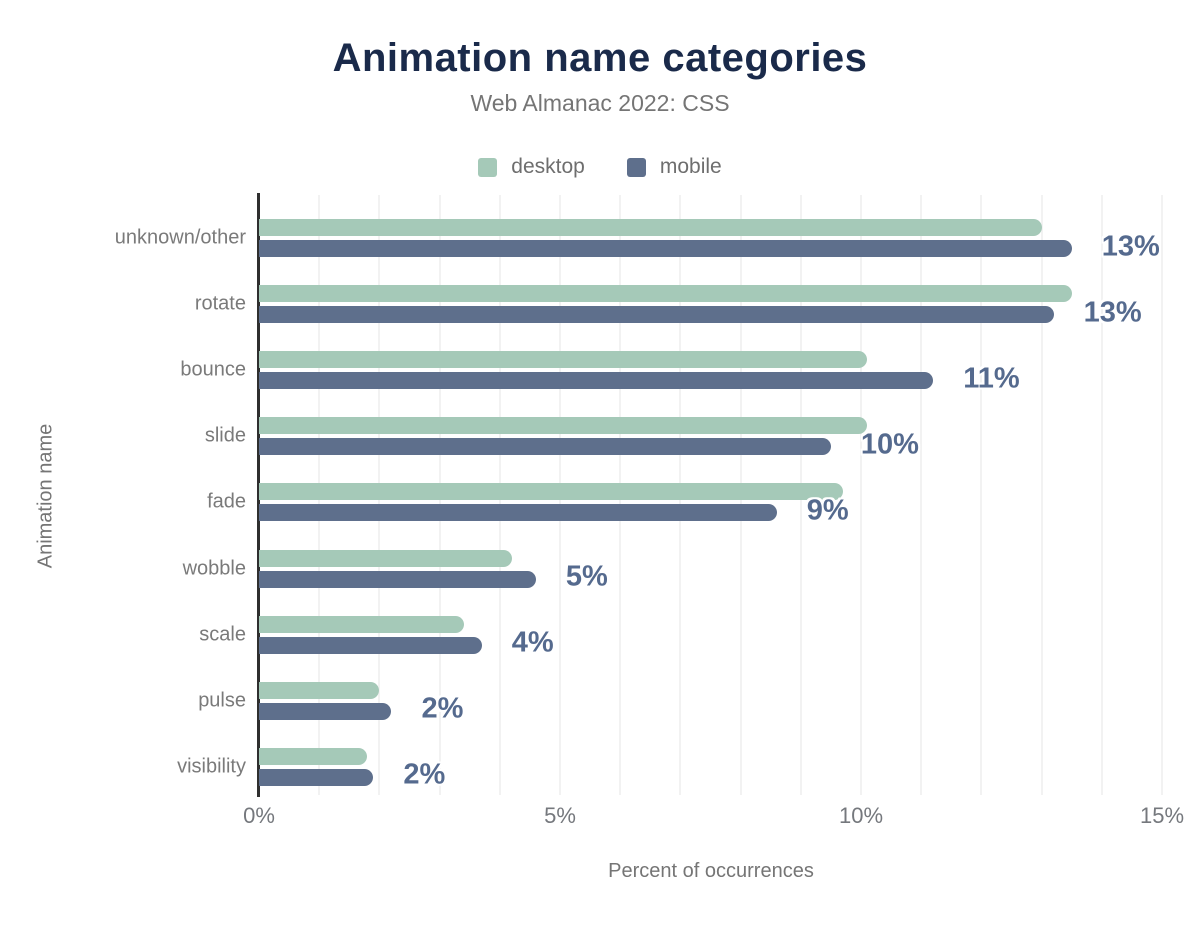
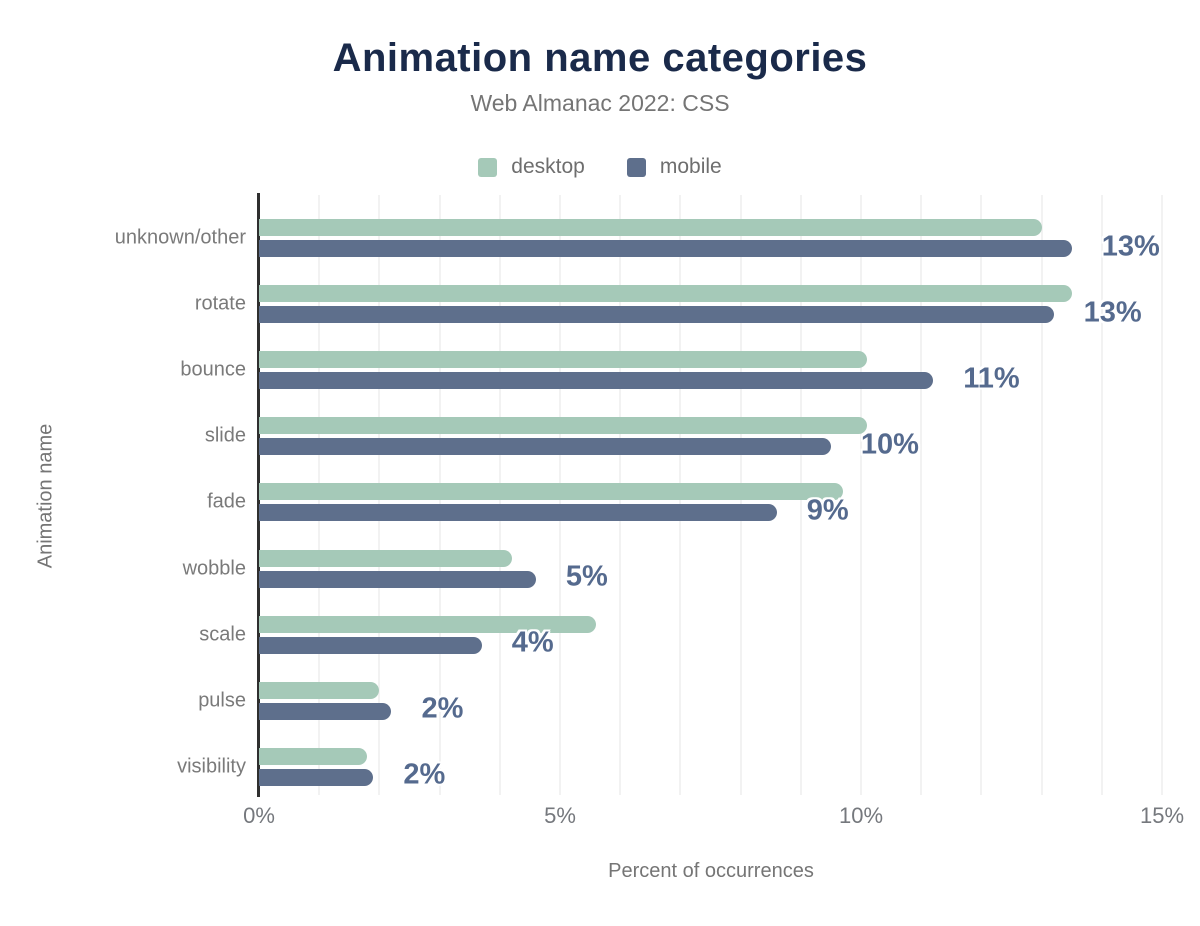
desktop/scale: 3.4% -> 5.6%
